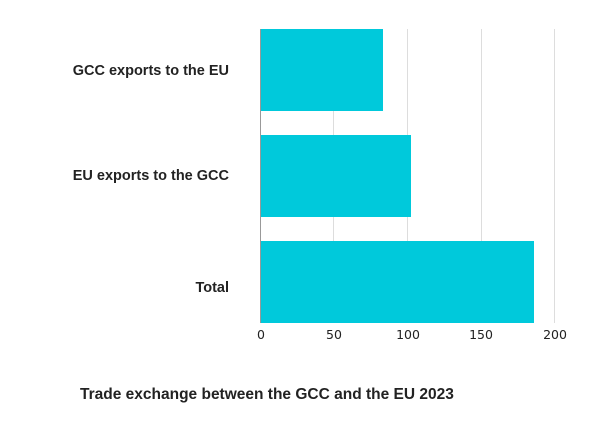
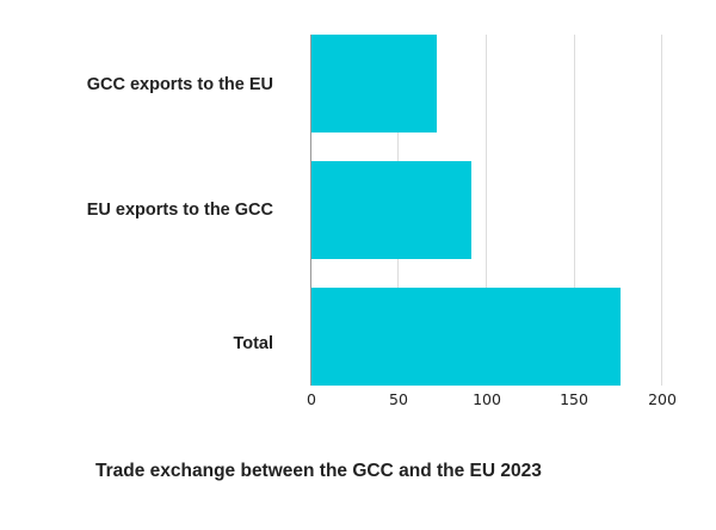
GCC exports to the EU: 84 -> 72
EU exports to the GCC: 103 -> 92
Total: 187 -> 177
